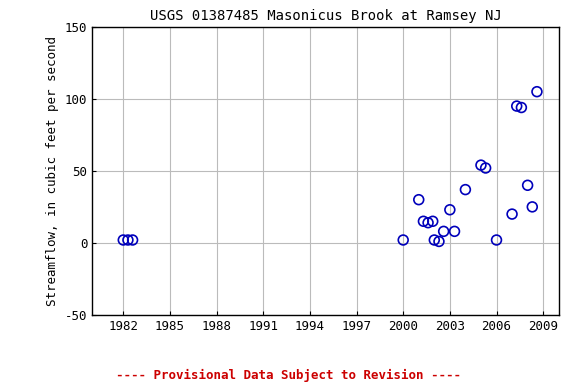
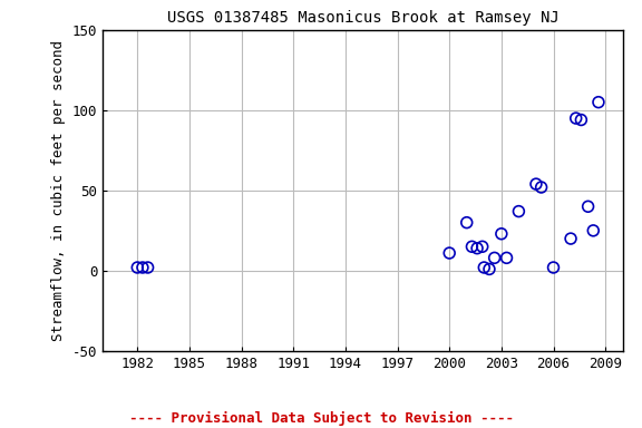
2000: 2 -> 11
